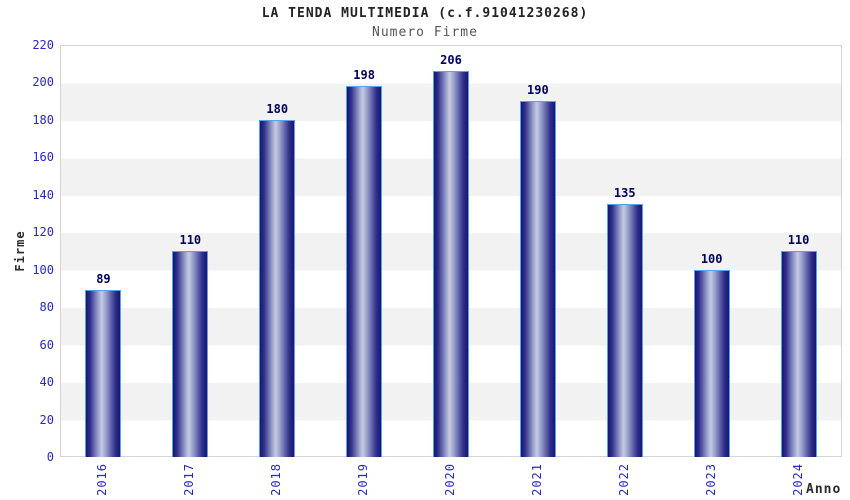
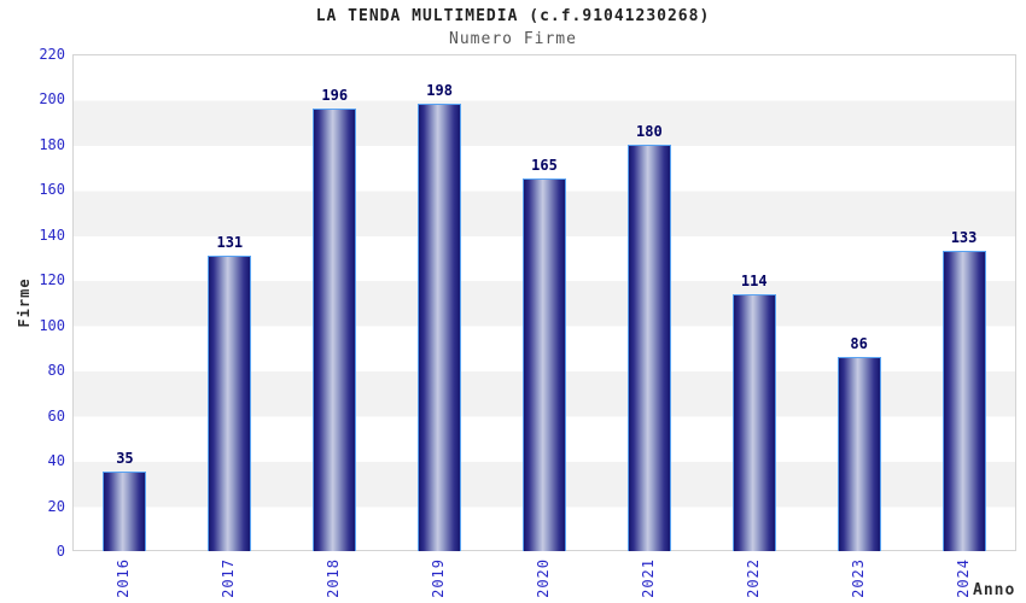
2016: 89 -> 35
2017: 110 -> 131
2018: 180 -> 196
2020: 206 -> 165
2021: 190 -> 180
2022: 135 -> 114
2023: 100 -> 86
2024: 110 -> 133
